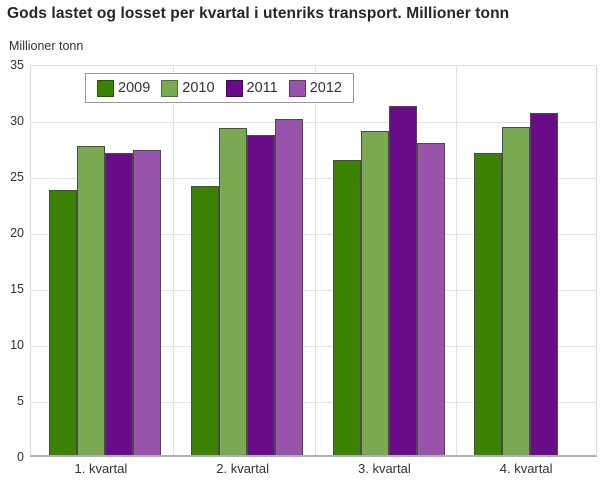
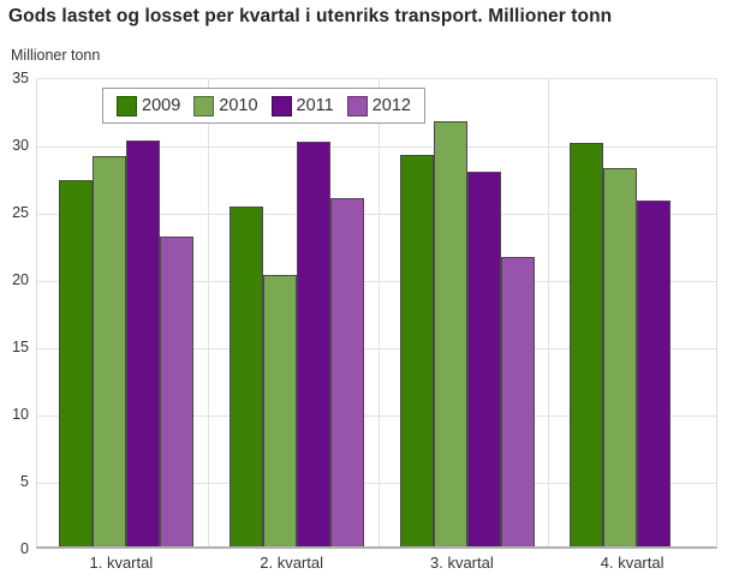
2009/1. kvartal: 23.7 -> 27.2
2010/1. kvartal: 27.6 -> 29.0
2011/1. kvartal: 27.0 -> 30.2
2012/1. kvartal: 27.2 -> 23.0
2009/2. kvartal: 24.0 -> 25.3
2010/2. kvartal: 29.2 -> 20.2
2011/2. kvartal: 28.6 -> 30.1
2012/2. kvartal: 30.0 -> 25.9
2009/3. kvartal: 26.3 -> 29.1
2010/3. kvartal: 28.9 -> 31.6
2011/3. kvartal: 31.2 -> 27.9
2012/3. kvartal: 27.9 -> 21.5
2009/4. kvartal: 27.0 -> 30.0
2010/4. kvartal: 29.3 -> 28.1
2011/4. kvartal: 30.5 -> 25.7
